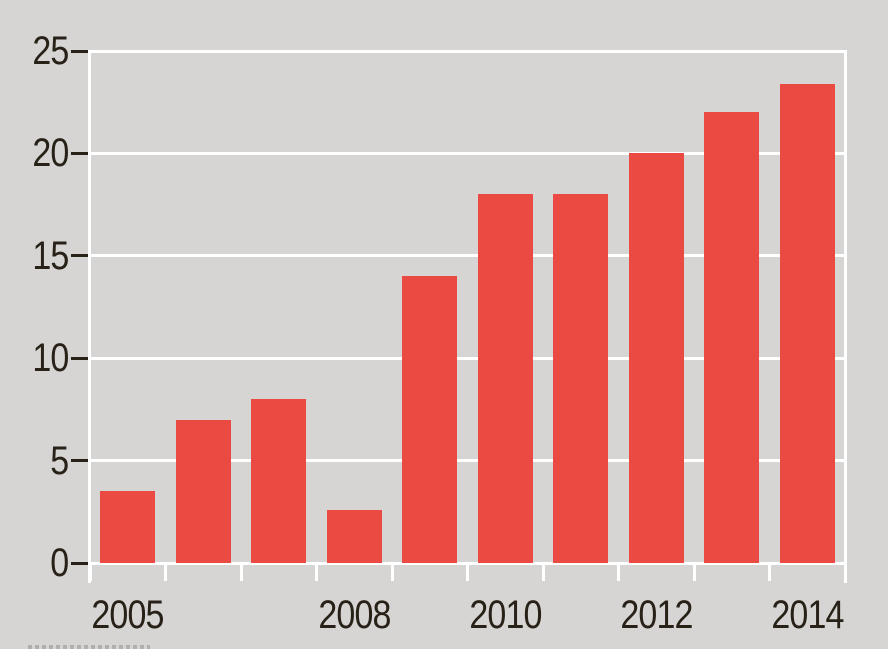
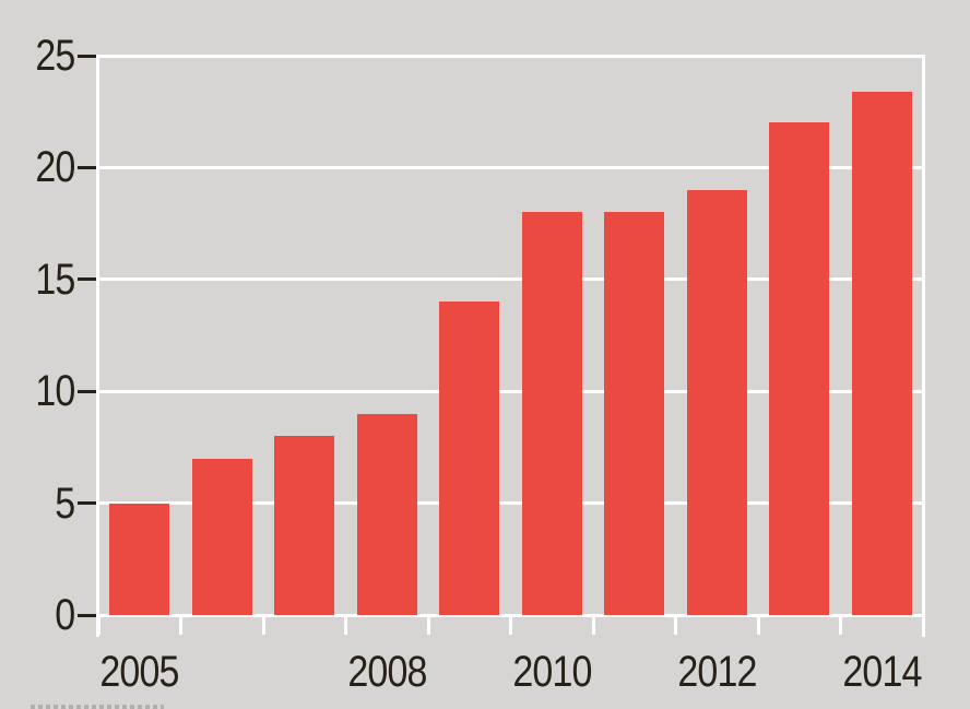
2005: 3.5 -> 5.0
2008: 2.6 -> 9.0
2012: 20.0 -> 19.0
